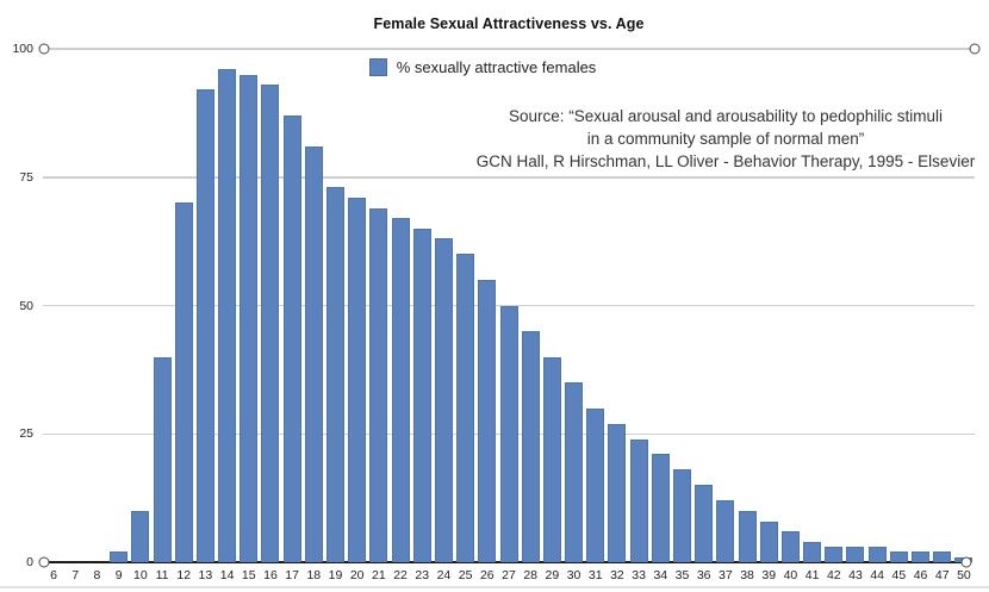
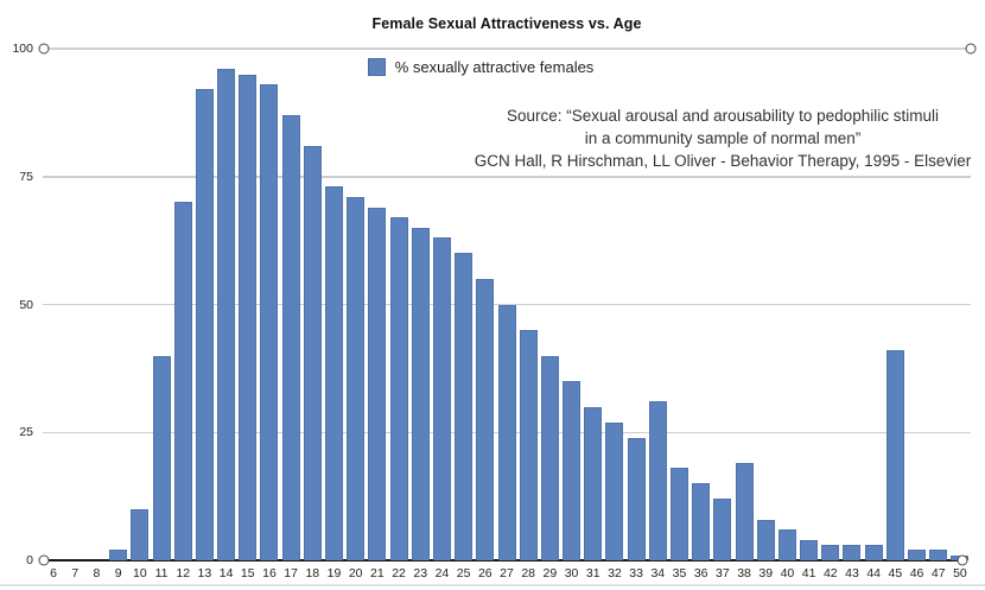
34: 21 -> 31
38: 10 -> 19
45: 2 -> 41
